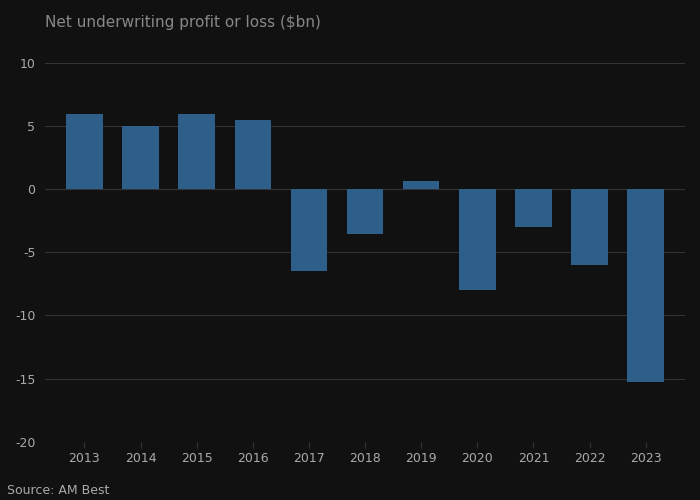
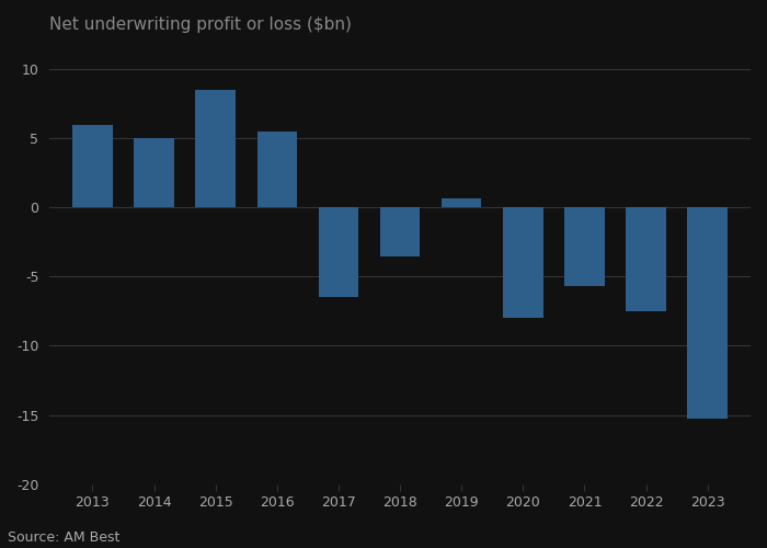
2015: 6.0 -> 8.5
2021: -3.0 -> -5.7
2022: -6.0 -> -7.5
